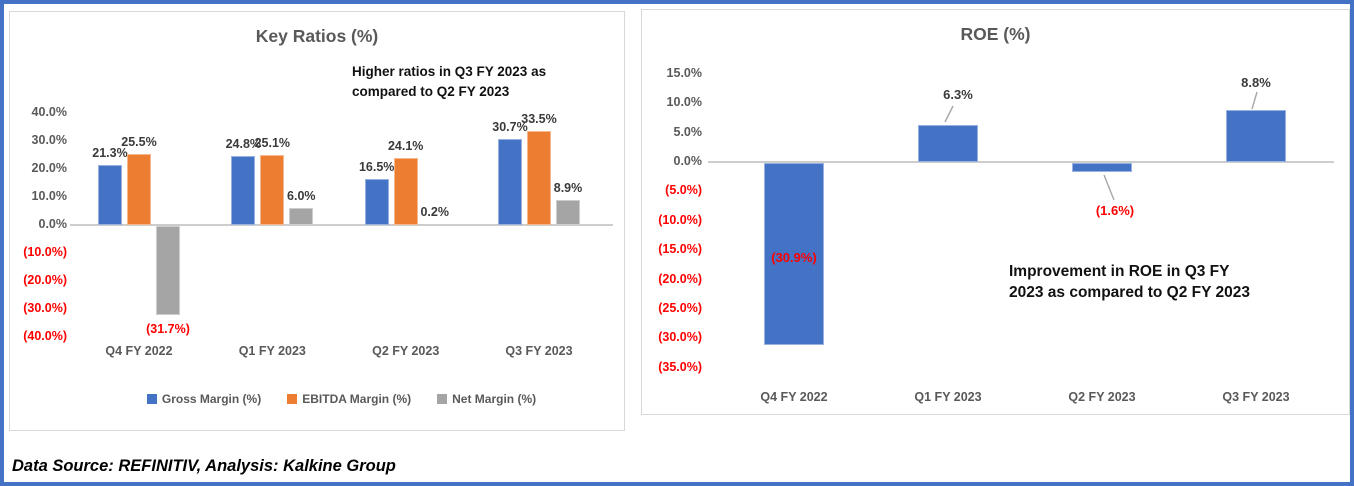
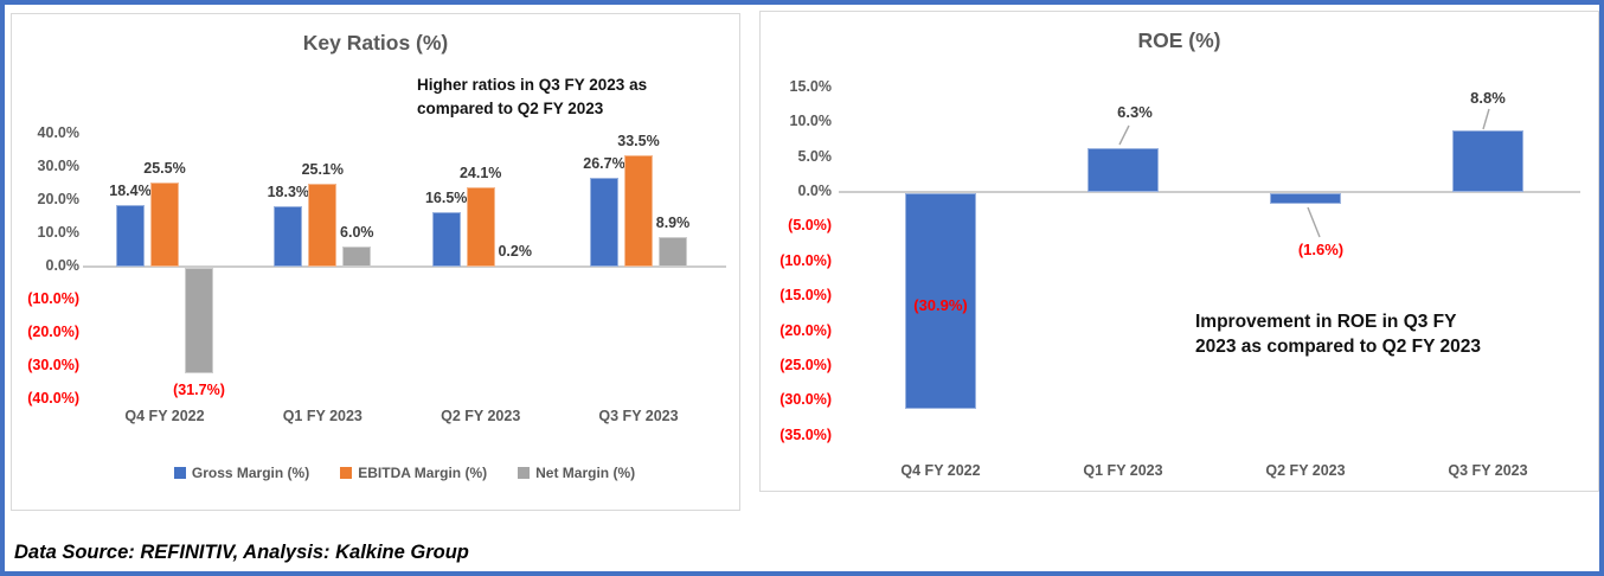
Key Ratios (%)/Gross Margin (%)/Q4 FY 2022: 21.3% -> 18.4%
Key Ratios (%)/Gross Margin (%)/Q1 FY 2023: 24.8% -> 18.3%
Key Ratios (%)/Gross Margin (%)/Q3 FY 2023: 30.7% -> 26.7%
